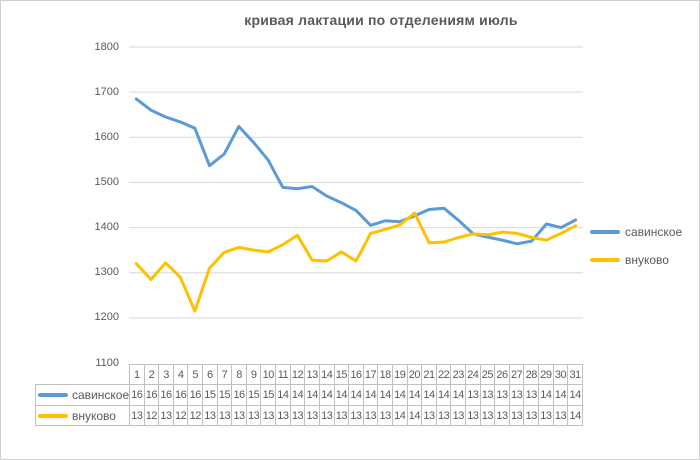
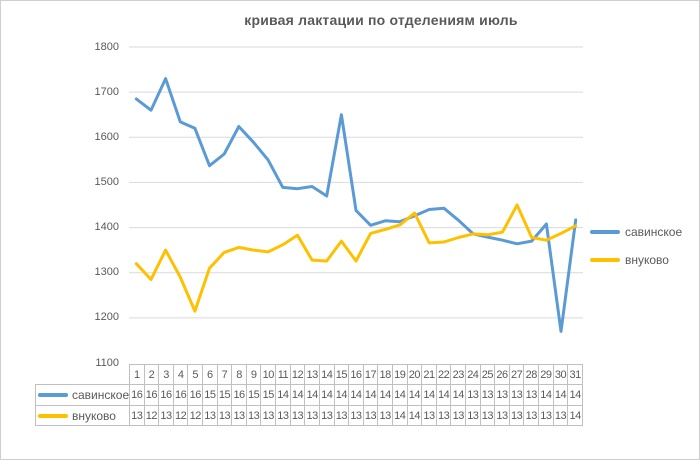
савинское/3: 1640 -> 1730
внуково/3: 1320 -> 1350
савинское/15: 1460 -> 1650
внуково/15: 1350 -> 1370
внуково/27: 1390 -> 1450
савинское/30: 1400 -> 1170
